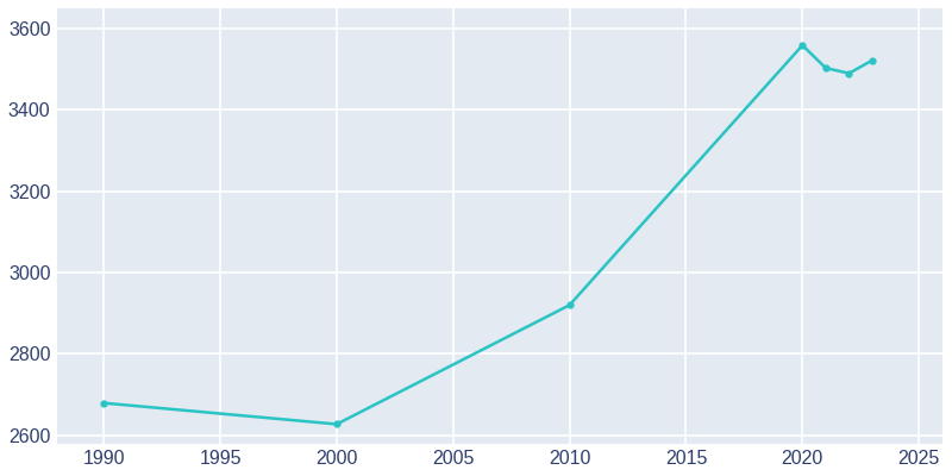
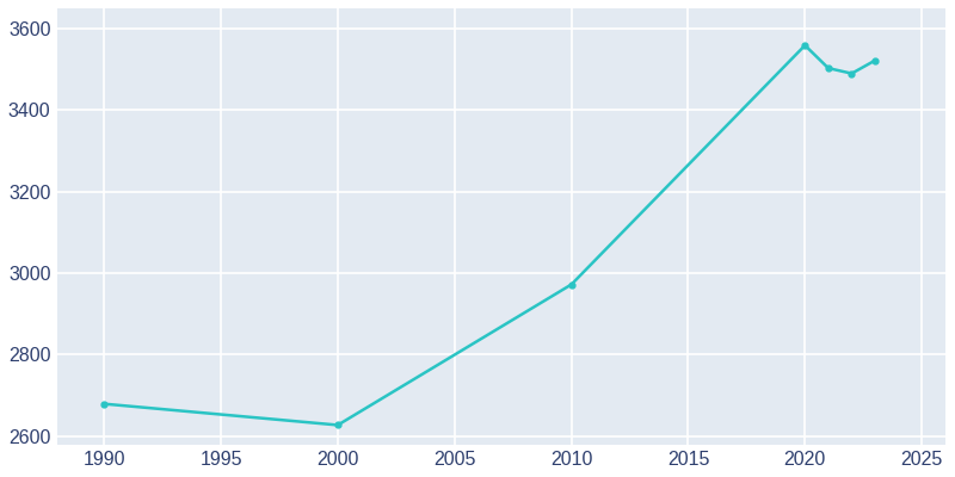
2010: 2920 -> 2972
